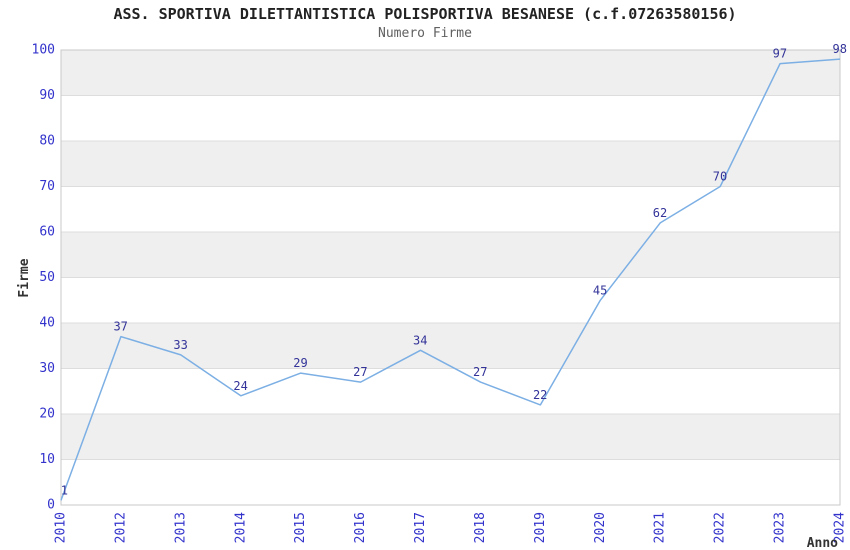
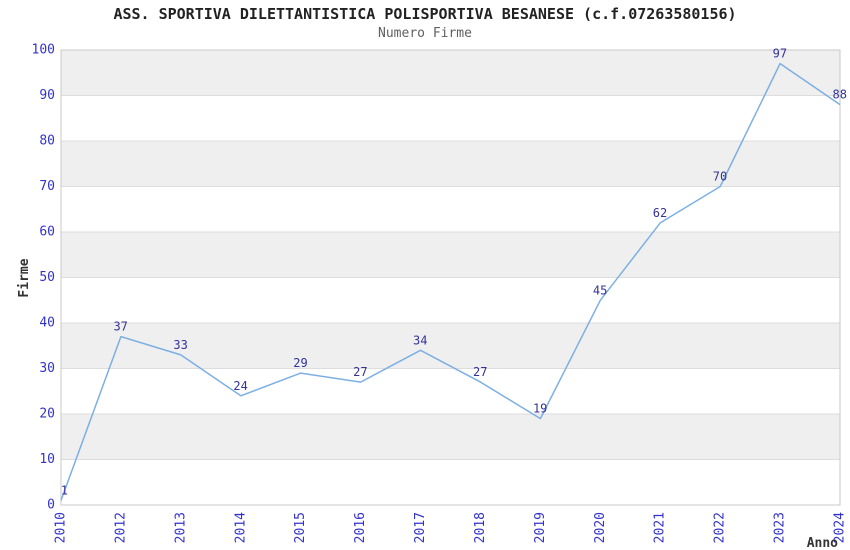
2019: 22 -> 19
2024: 98 -> 88
